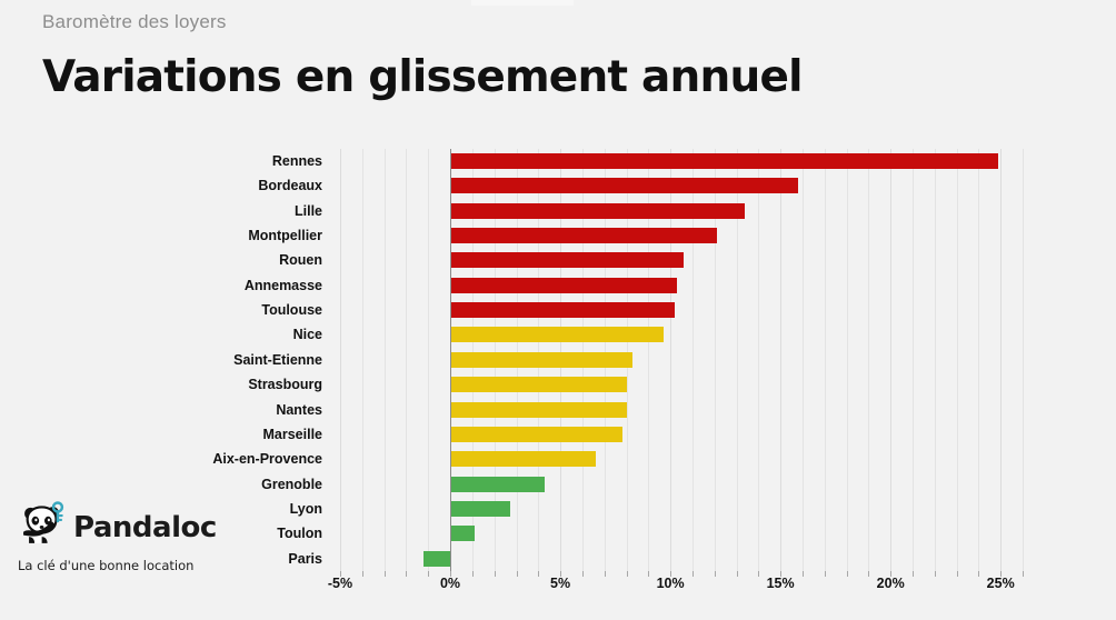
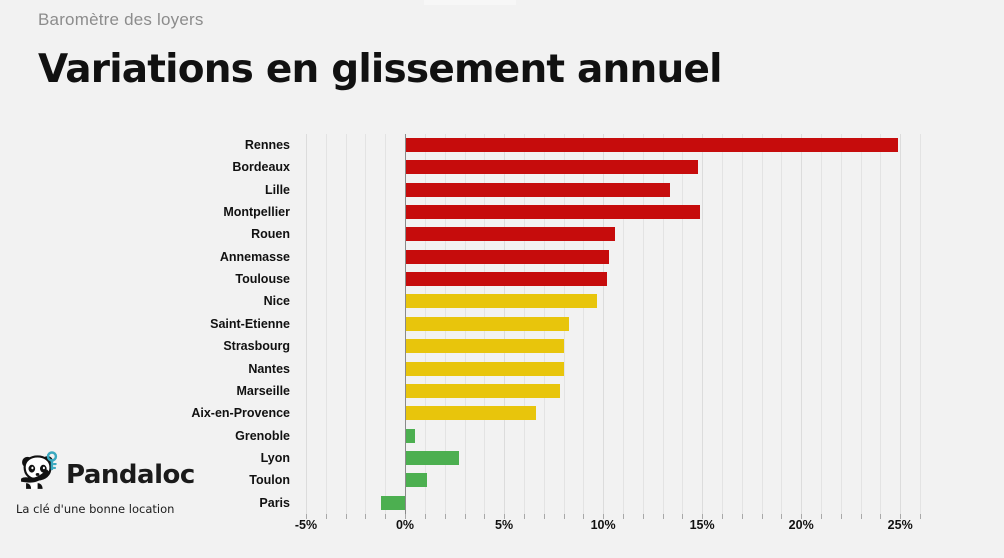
Bordeaux: 15.8% -> 14.8%
Montpellier: 12.1% -> 14.9%
Grenoble: 4.3% -> 0.5%
